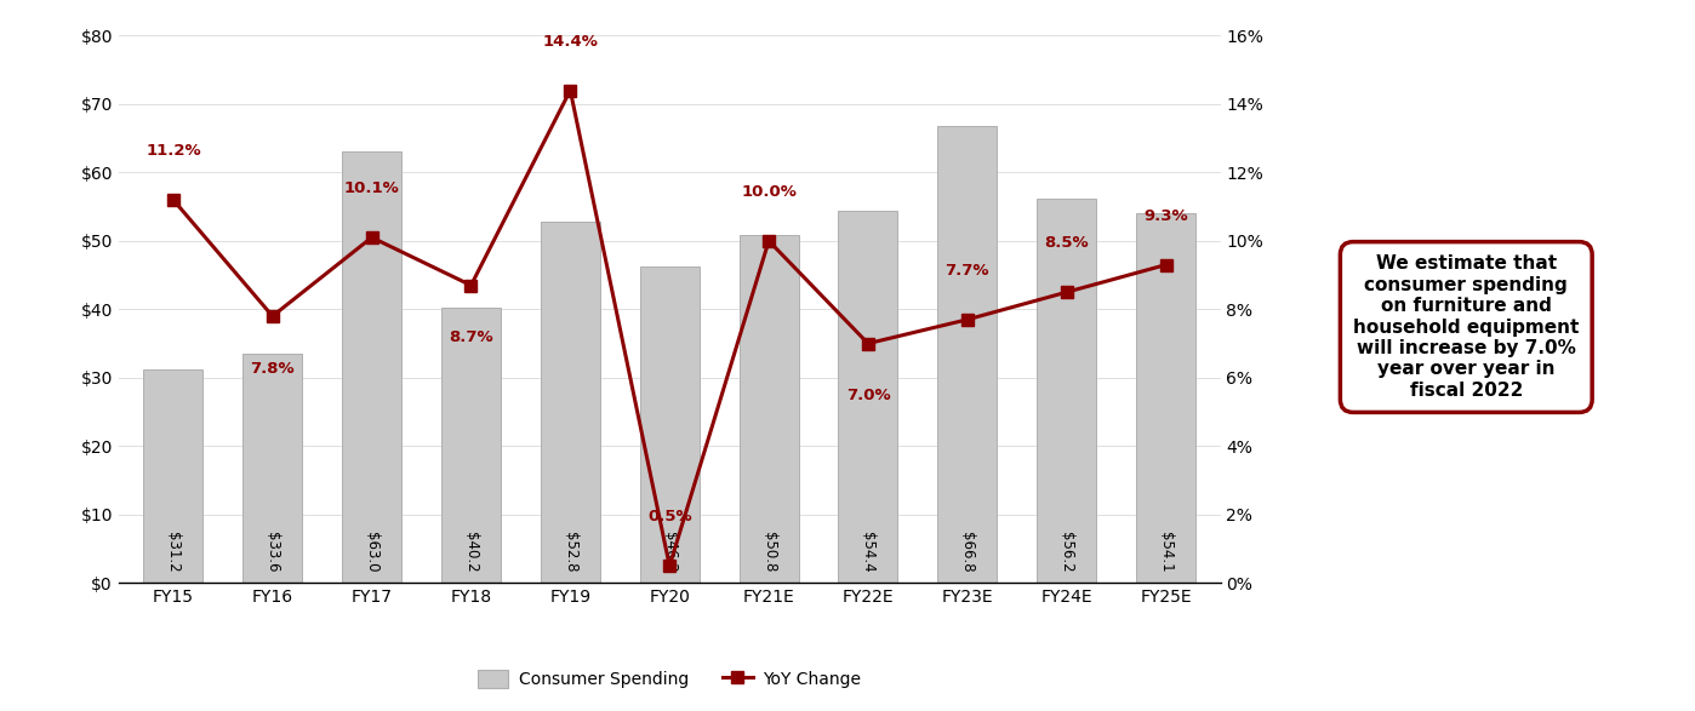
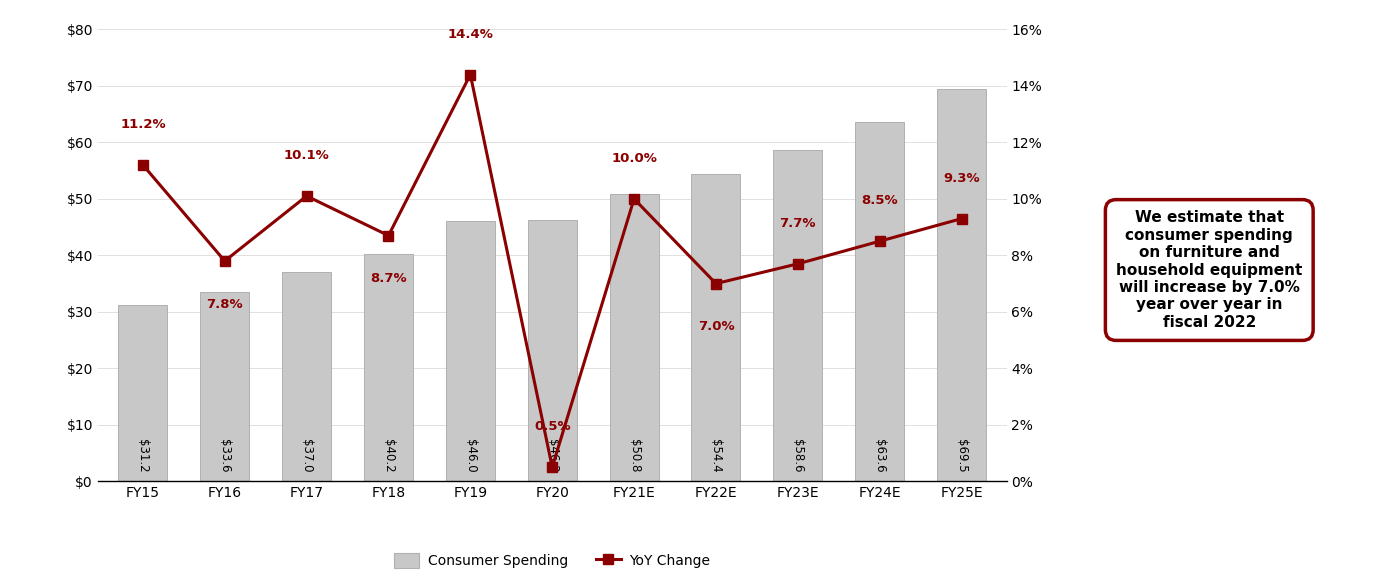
Consumer Spending/FY17: $63.0 -> $37.0
Consumer Spending/FY19: $52.8 -> $46.0
Consumer Spending/FY23E: $66.8 -> $58.6
Consumer Spending/FY24E: $56.2 -> $63.6
Consumer Spending/FY25E: $54.1 -> $69.5
